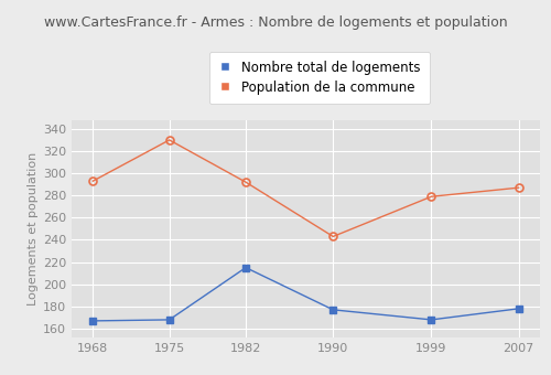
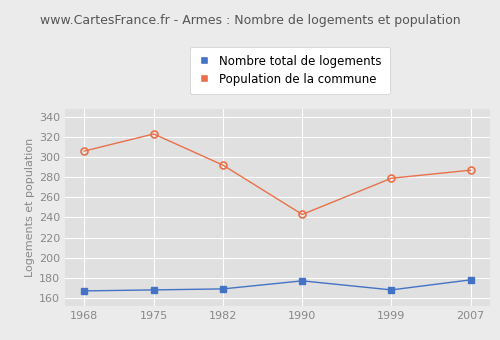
Population de la commune/1968: 293 -> 306
Population de la commune/1975: 330 -> 323
Nombre total de logements/1982: 215 -> 169
